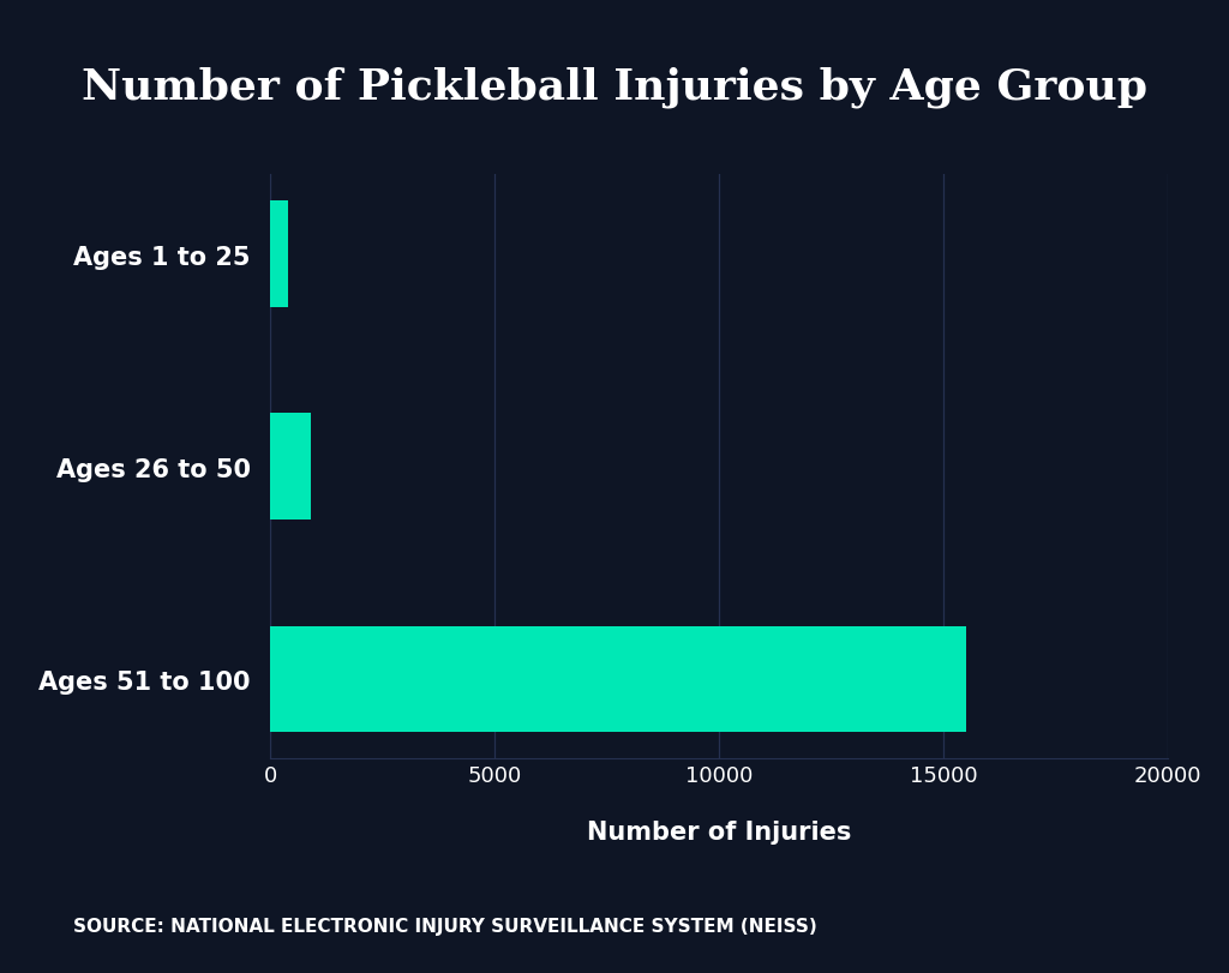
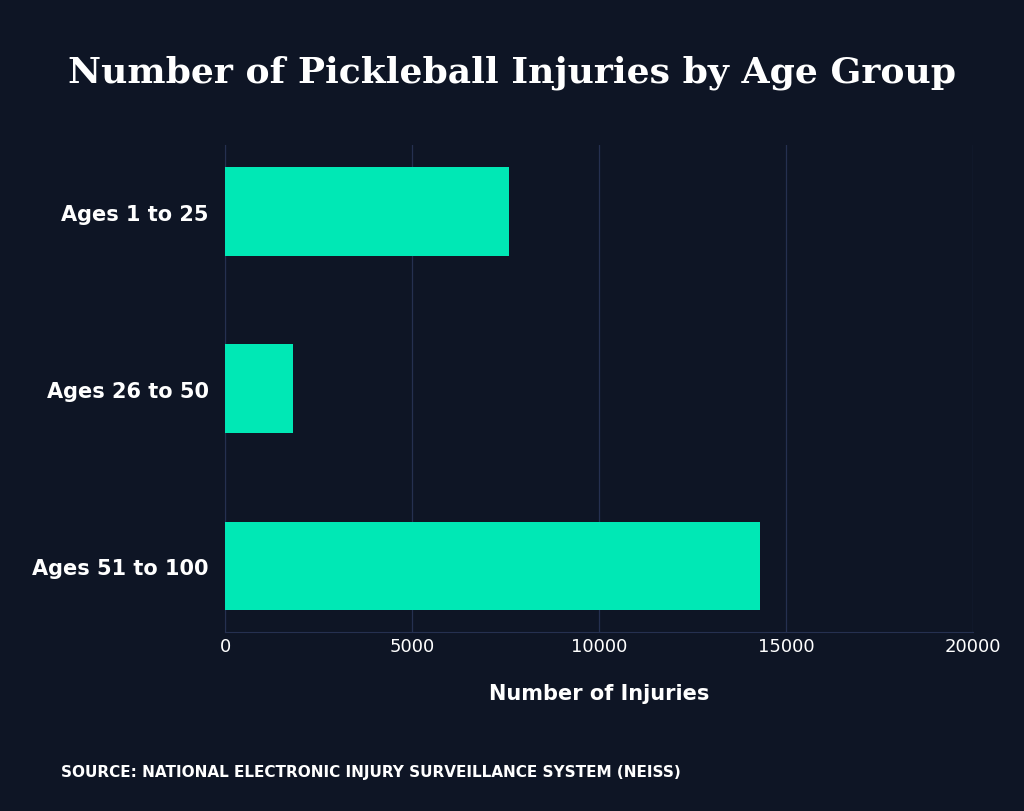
Ages 1 to 25: 400 -> 7600
Ages 26 to 50: 900 -> 1800
Ages 51 to 100: 15500 -> 14300
